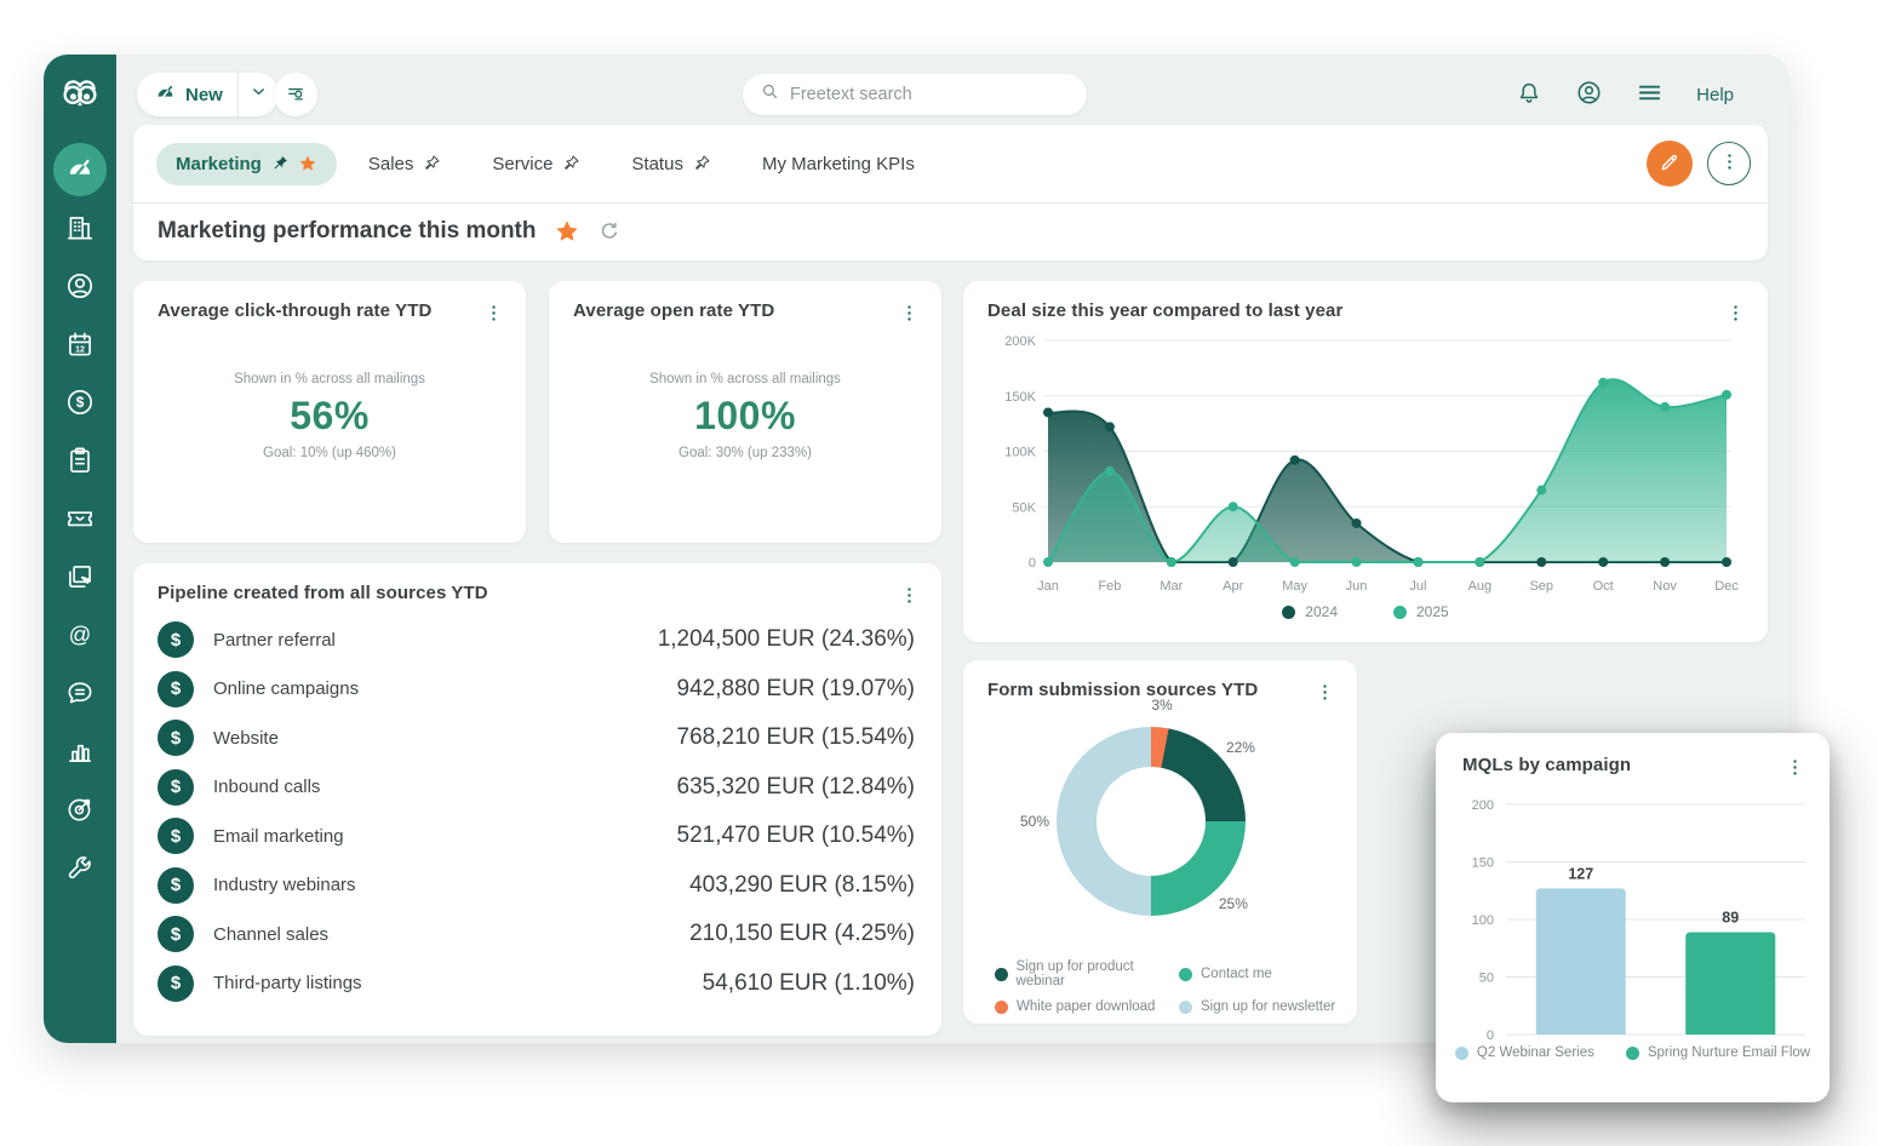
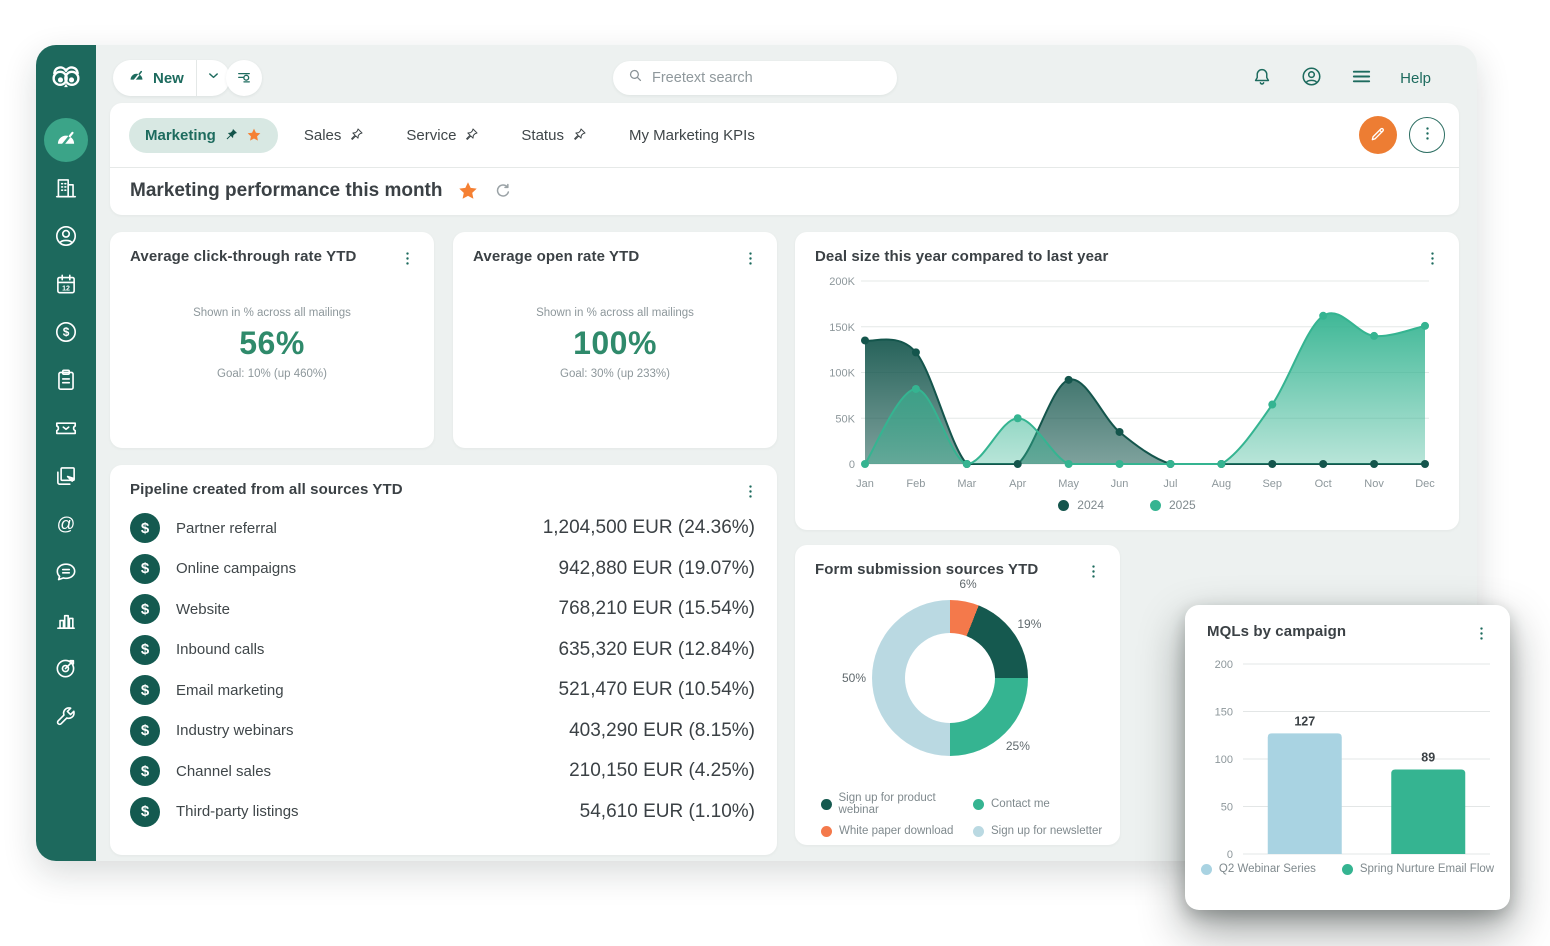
Form submission sources YTD/White paper download: 3% -> 6%
Form submission sources YTD/Sign up for product webinar: 22% -> 19%
